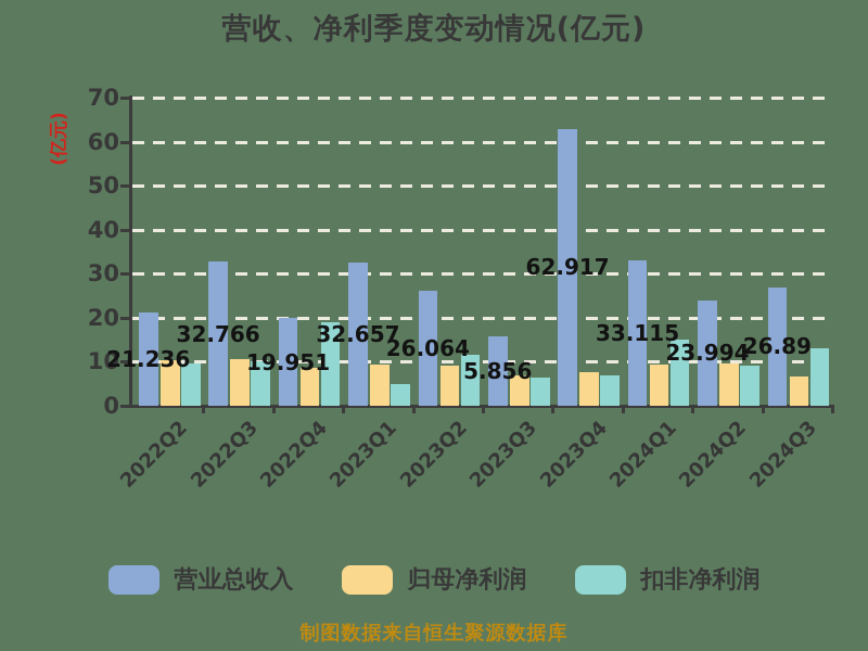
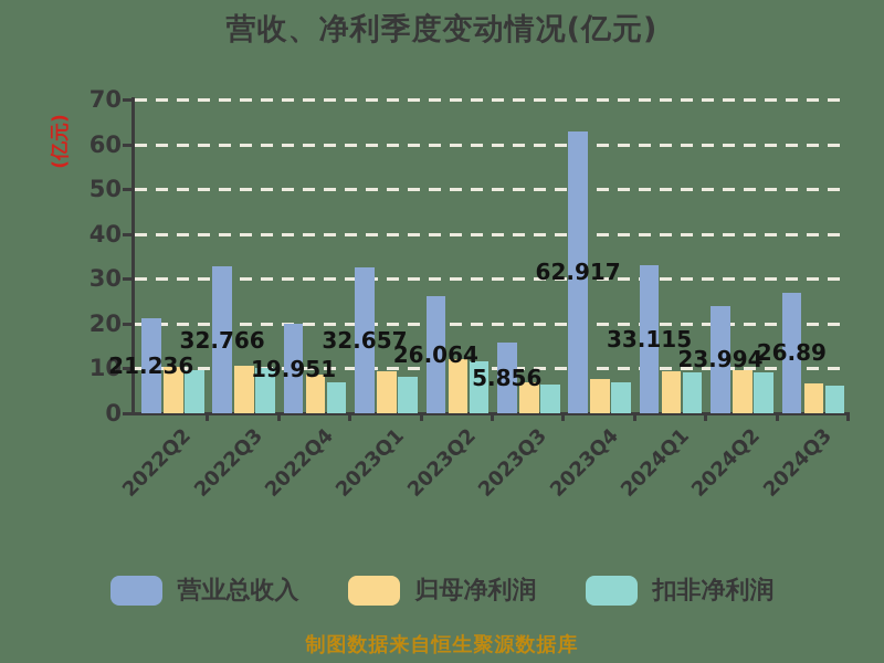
扣非净利润/2022Q4: 19 -> 7
扣非净利润/2023Q1: 5 -> 8
归母净利润/2023Q2: 9 -> 12
扣非净利润/2024Q1: 15 -> 9
扣非净利润/2024Q3: 13 -> 6
